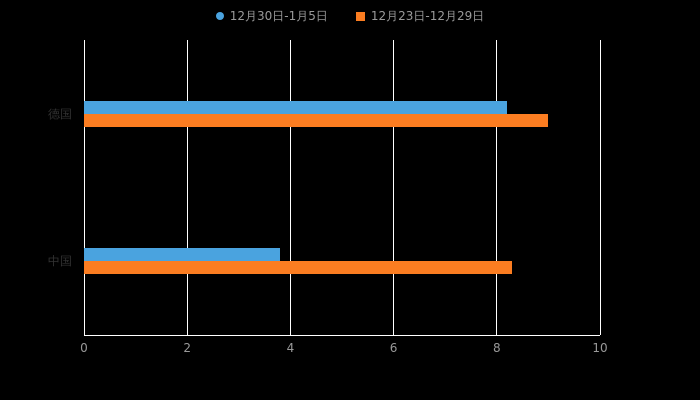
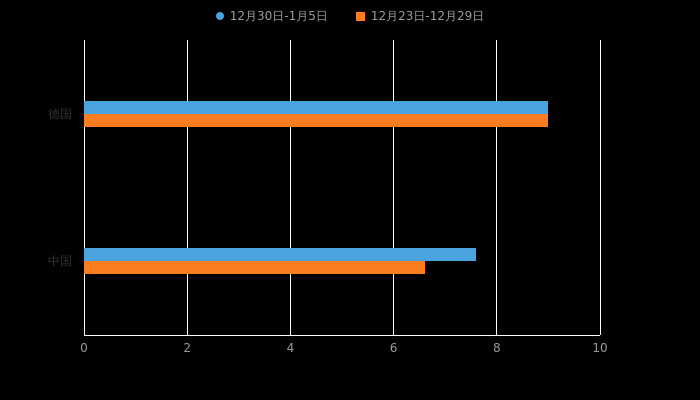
12月30日-1月5日/德国: 8.2 -> 9.0
12月30日-1月5日/中国: 3.8 -> 7.6
12月23日-12月29日/中国: 8.3 -> 6.6
